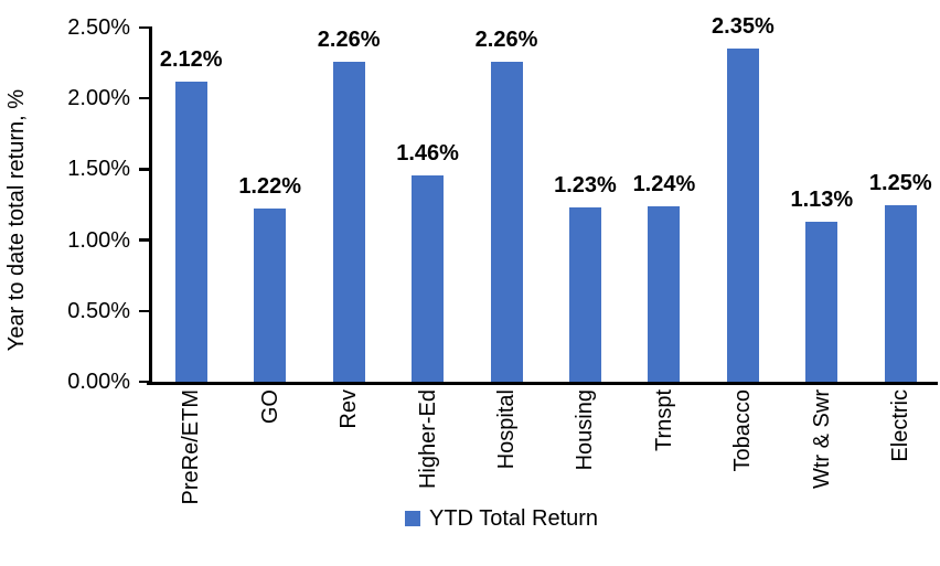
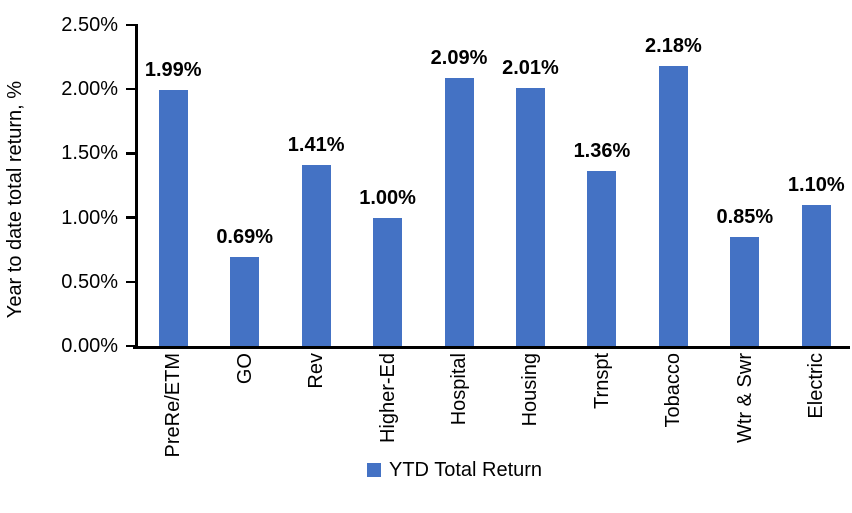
PreRe/ETM: 2.12% -> 1.99%
GO: 1.22% -> 0.69%
Rev: 2.26% -> 1.41%
Higher-Ed: 1.46% -> 1.00%
Hospital: 2.26% -> 2.09%
Housing: 1.23% -> 2.01%
Trnspt: 1.24% -> 1.36%
Tobacco: 2.35% -> 2.18%
Wtr & Swr: 1.13% -> 0.85%
Electric: 1.25% -> 1.10%
